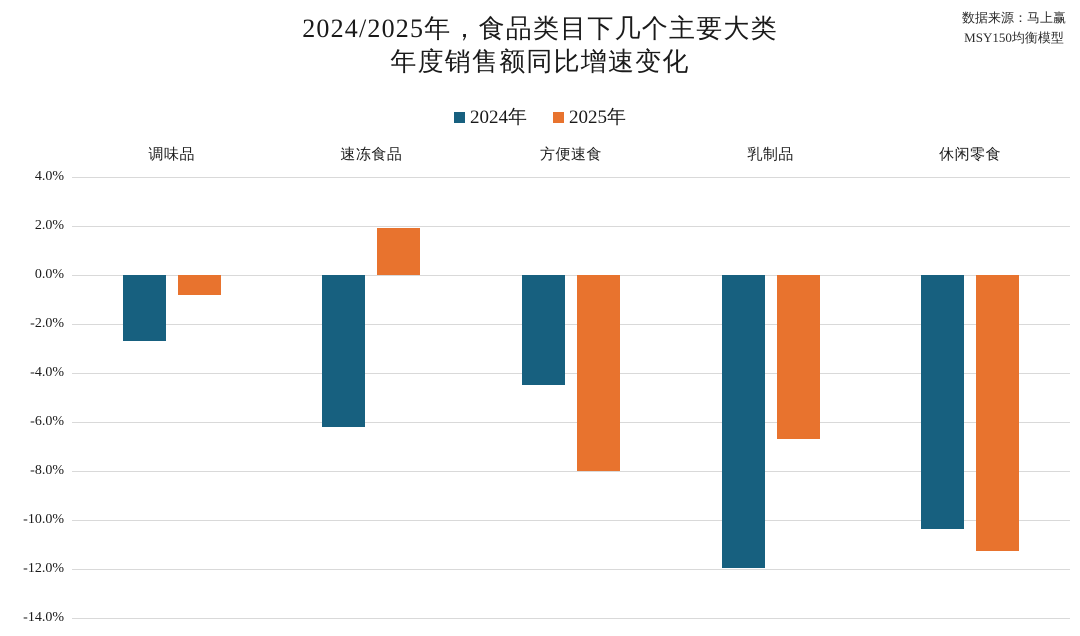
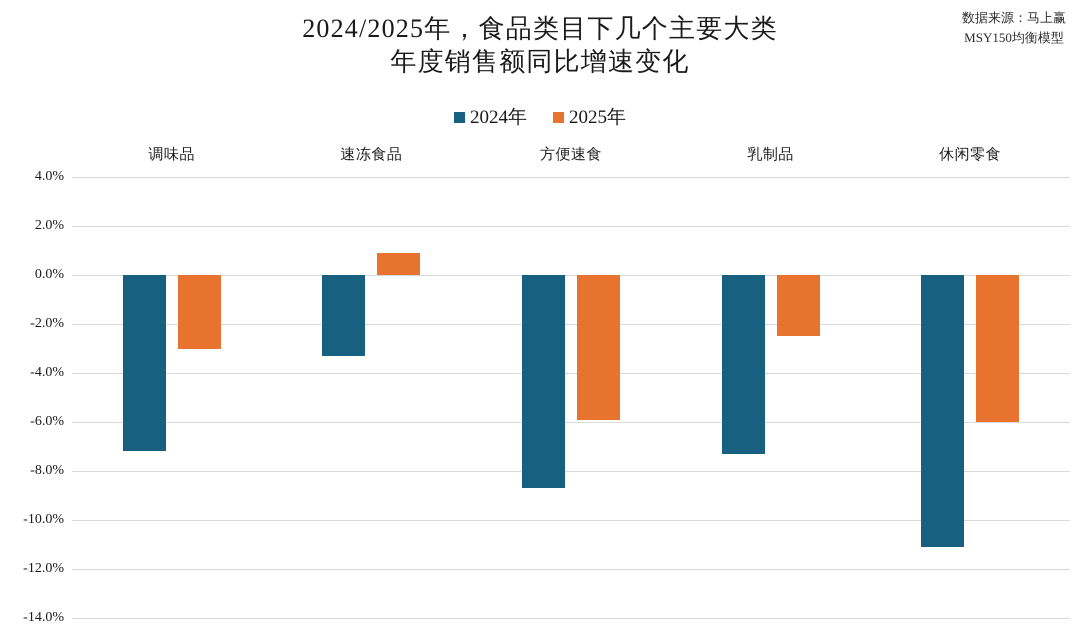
2024年/调味品: -2.7% -> -7.2%
2025年/调味品: -0.8% -> -3.0%
2024年/速冻食品: -6.2% -> -3.3%
2025年/速冻食品: 1.9% -> 0.9%
2024年/方便速食: -4.5% -> -8.7%
2025年/方便速食: -8.0% -> -5.9%
2024年/乳制品: -11.9% -> -7.3%
2025年/乳制品: -6.7% -> -2.5%
2024年/休闲零食: -10.3% -> -11.1%
2025年/休闲零食: -11.2% -> -6.0%
